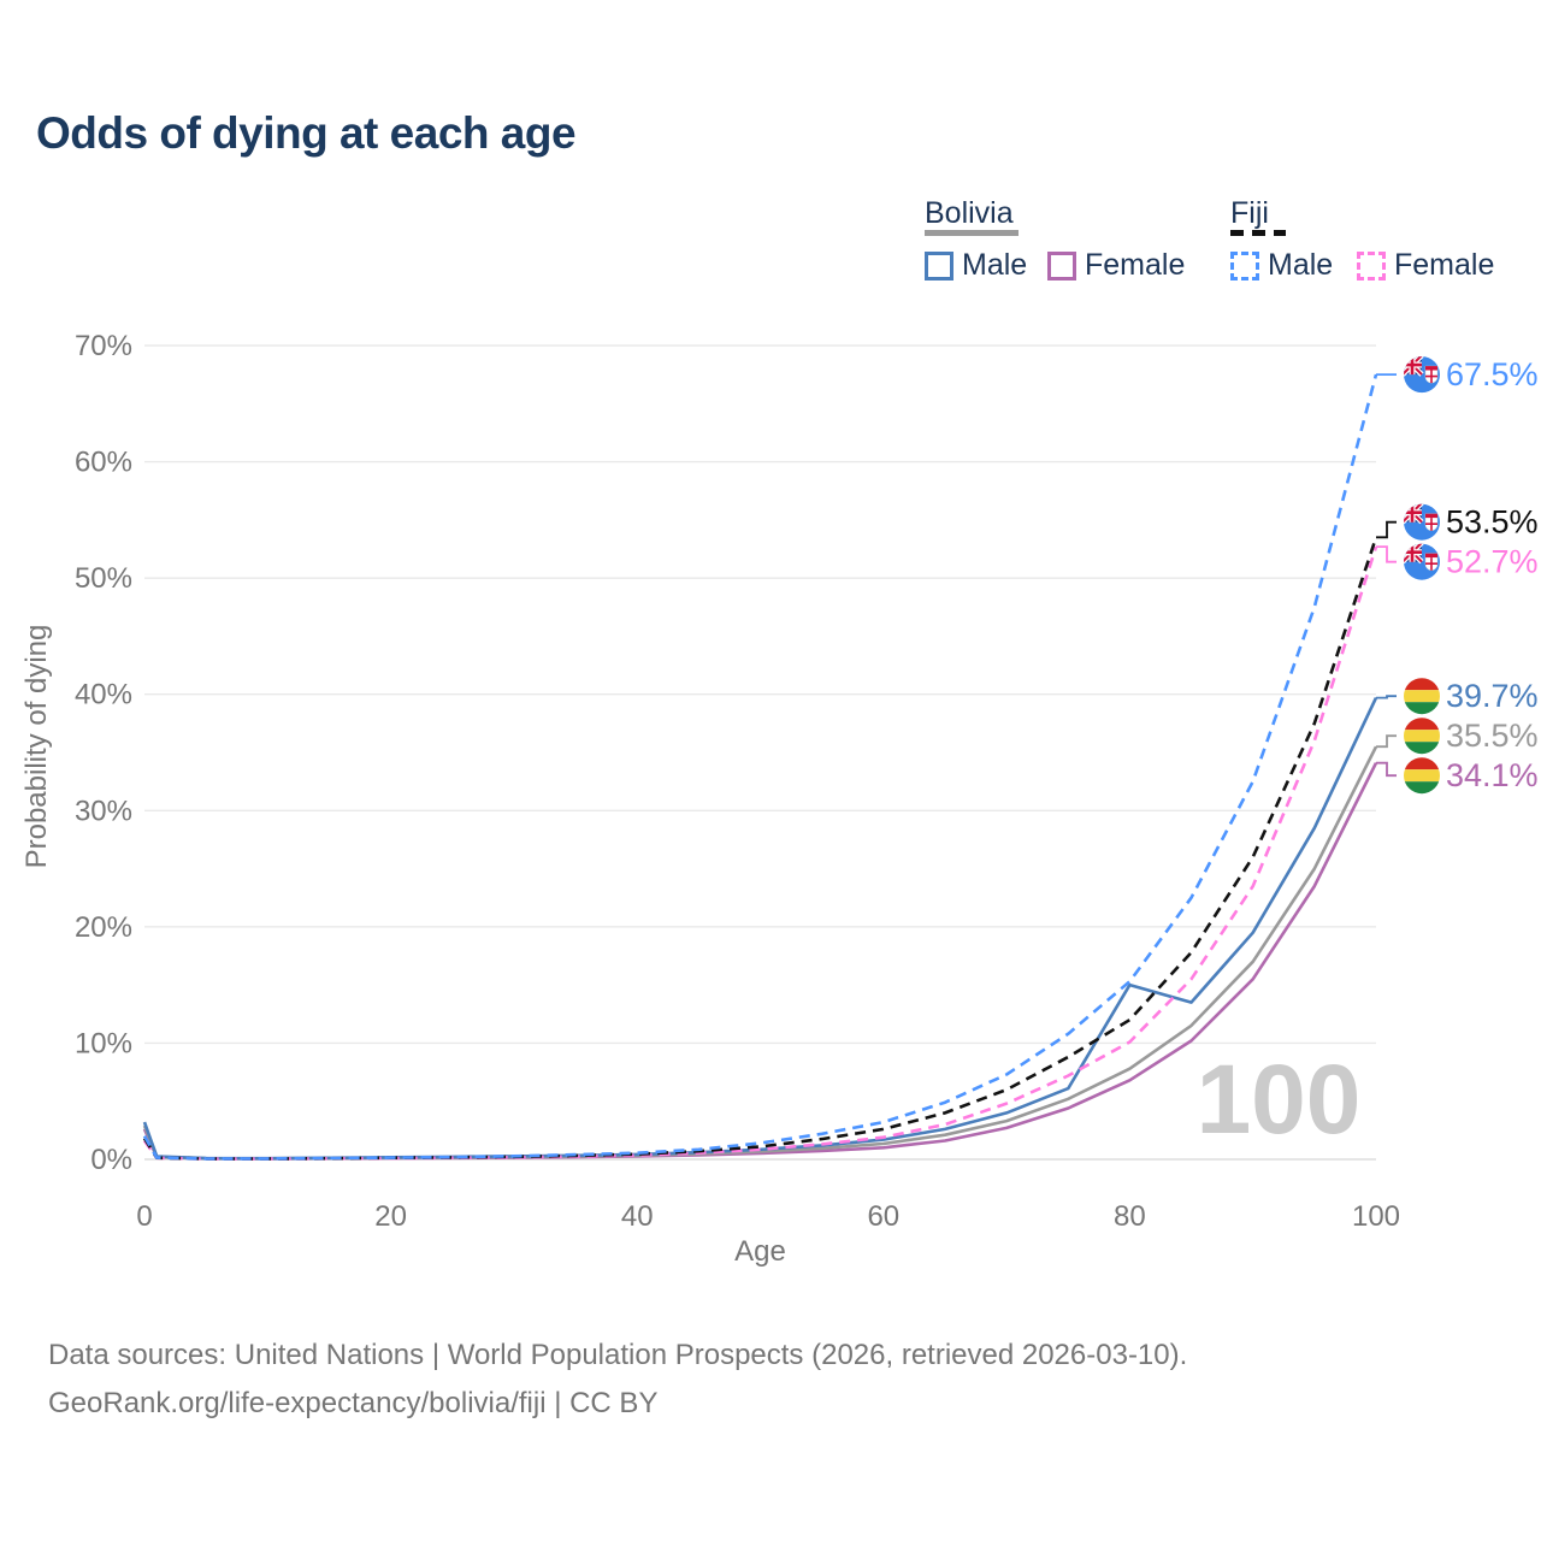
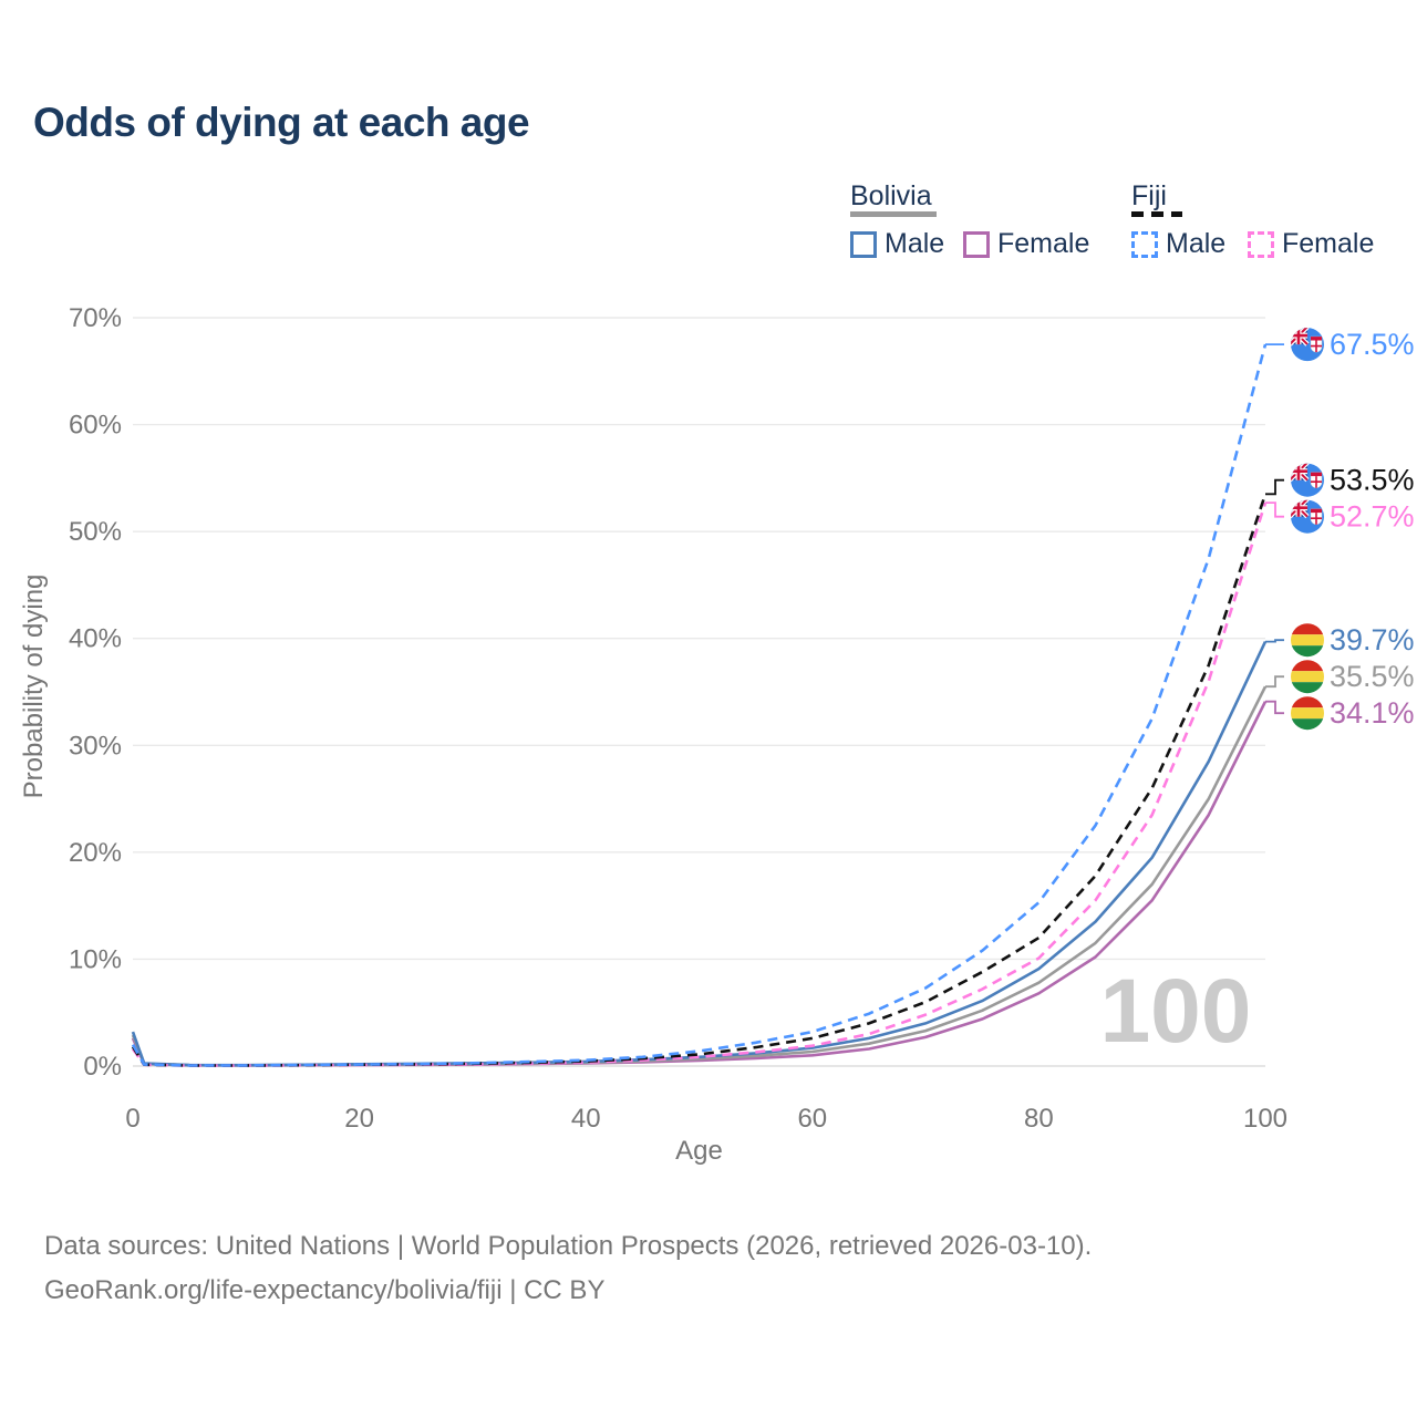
Bolivia Male/80: 15% -> 9%
